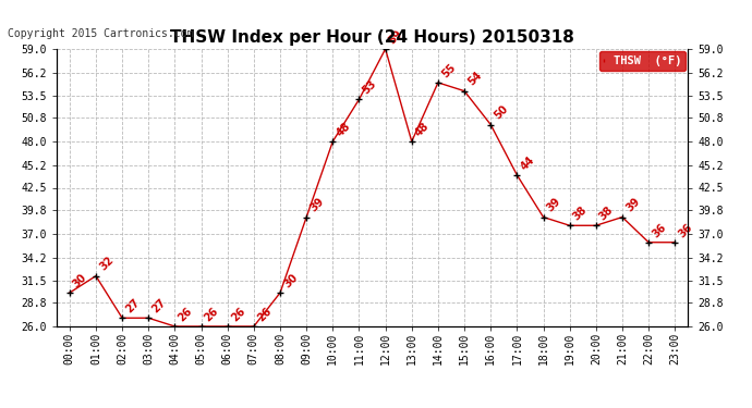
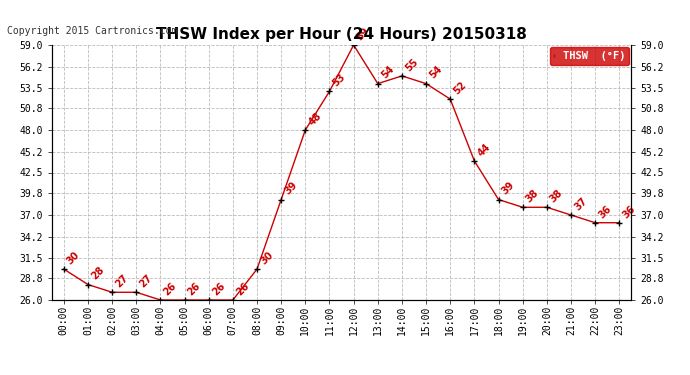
01:00: 32 -> 28
13:00: 48 -> 54
16:00: 50 -> 52
21:00: 39 -> 37
